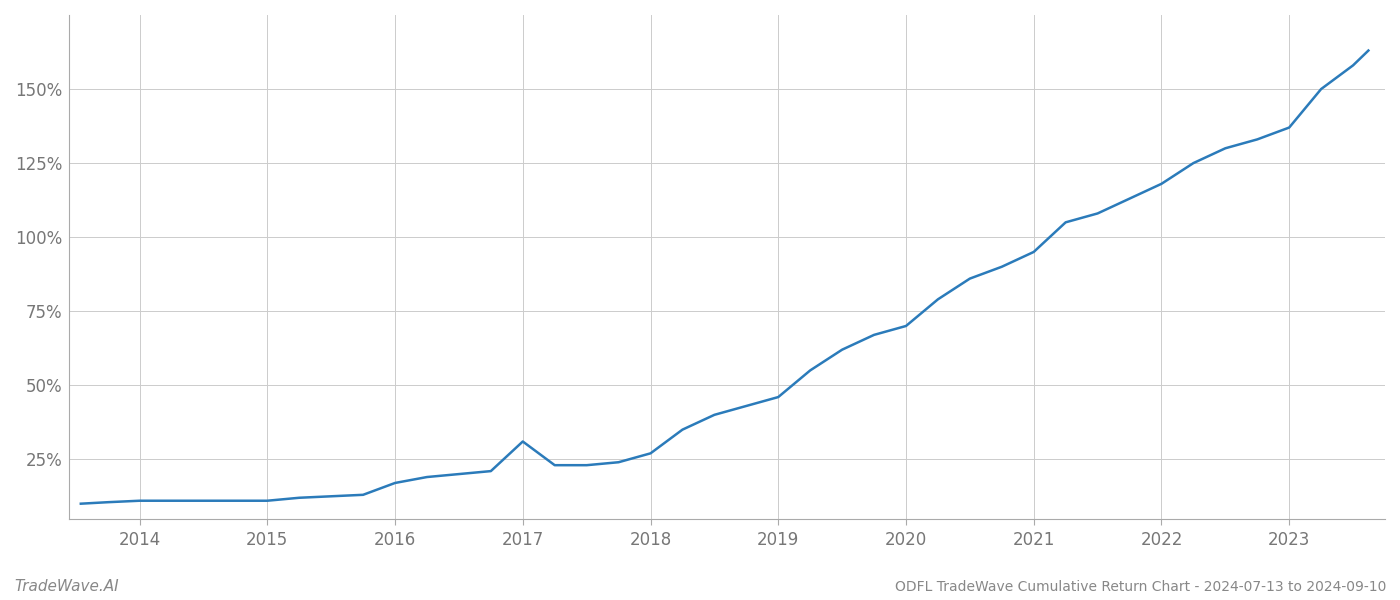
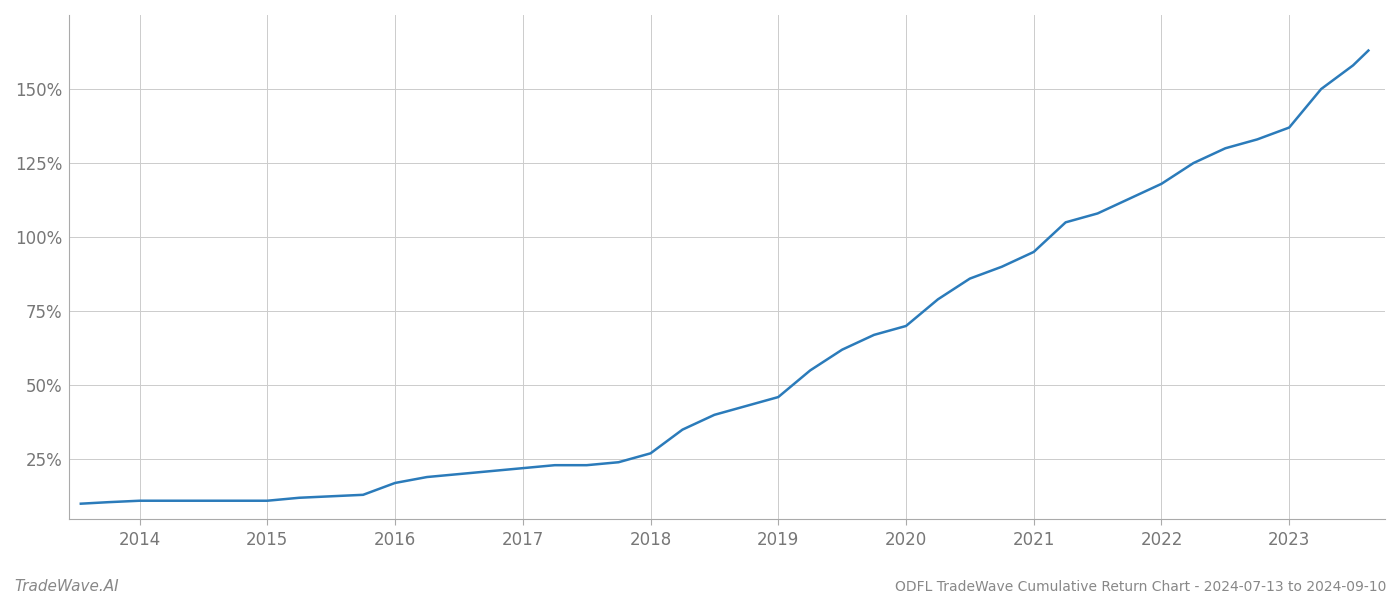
2017: 31.0% -> 22.0%
